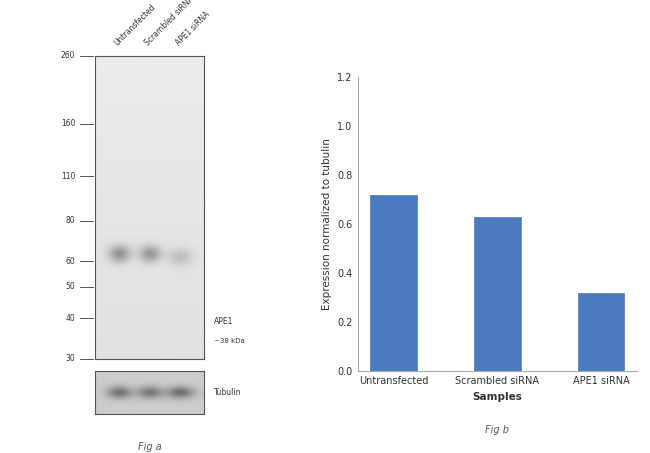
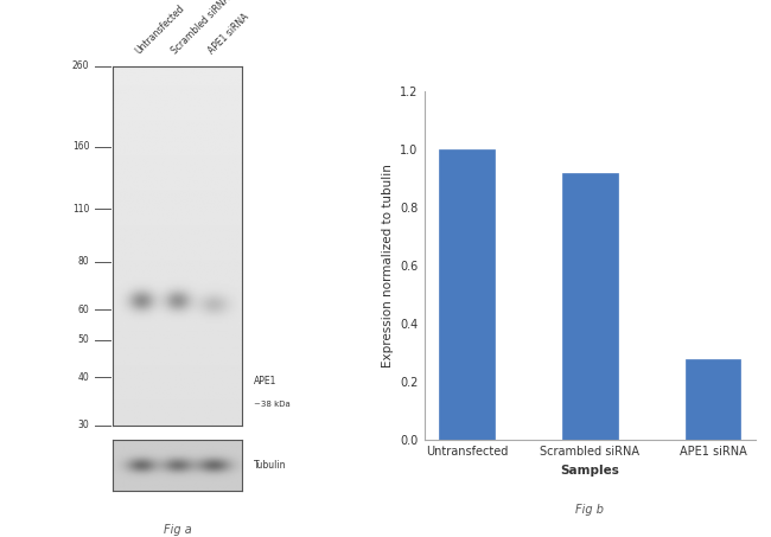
Untransfected: 0.72 -> 1.00
Scrambled siRNA: 0.63 -> 0.92
APE1 siRNA: 0.32 -> 0.28
